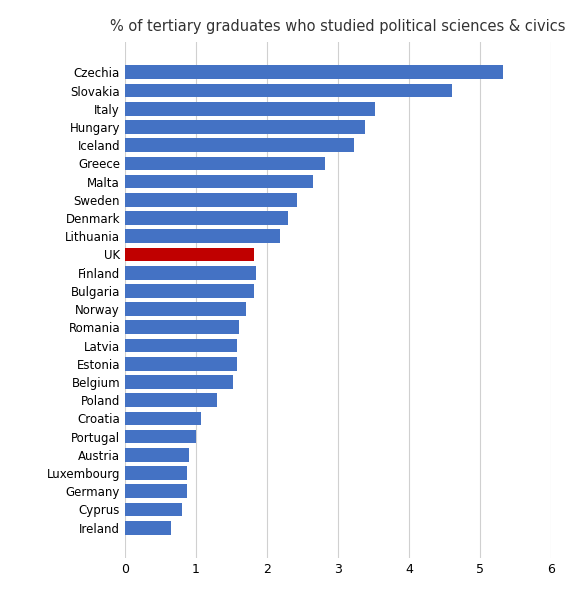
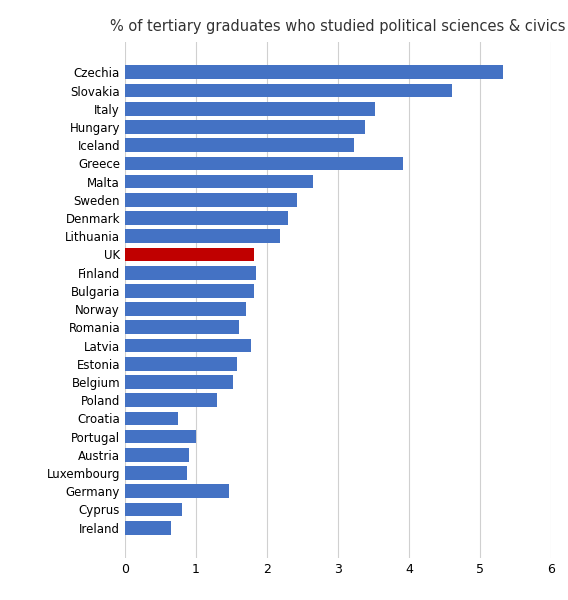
Greece: 2.82 -> 3.92
Latvia: 1.58 -> 1.78
Croatia: 1.07 -> 0.74
Germany: 0.88 -> 1.46
